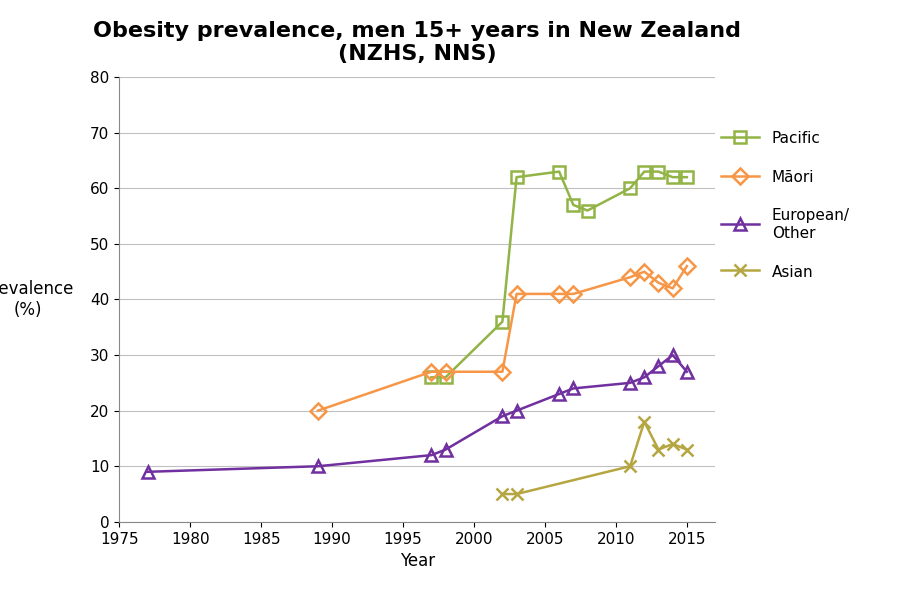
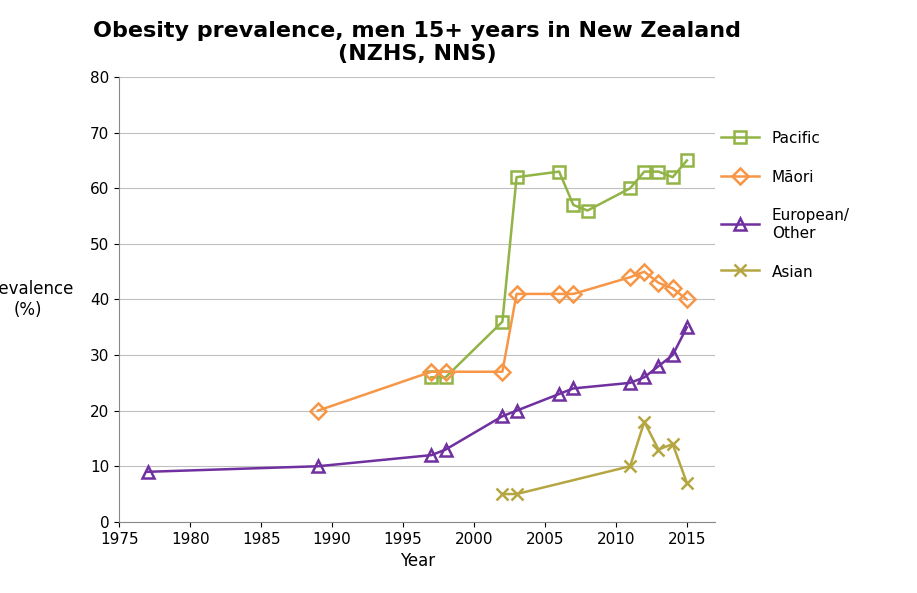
Pacific/2015: 62 -> 65
Māori/2015: 46 -> 40
European/ Other/2015: 27 -> 35
Asian/2015: 13 -> 7
